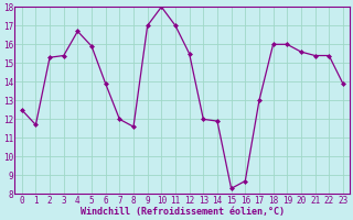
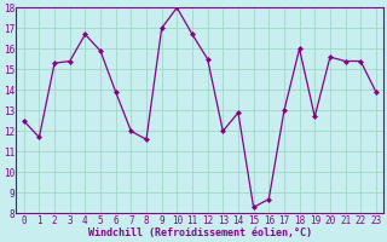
11: 17.0 -> 16.7
14: 11.9 -> 12.9
19: 16.0 -> 12.7
